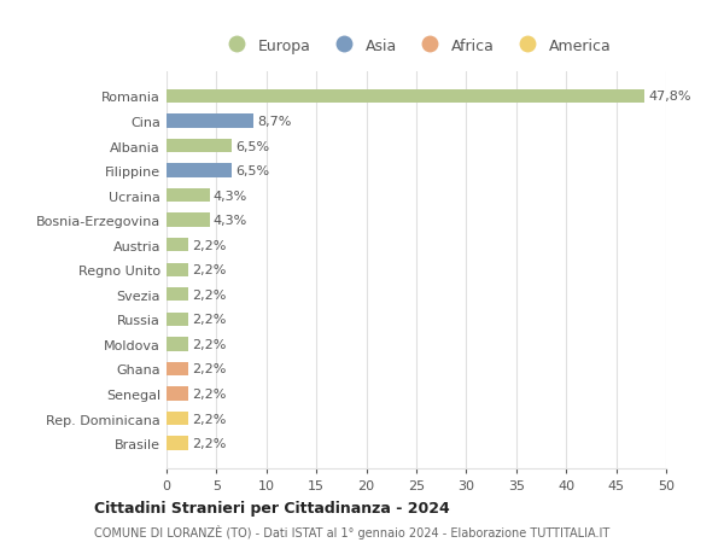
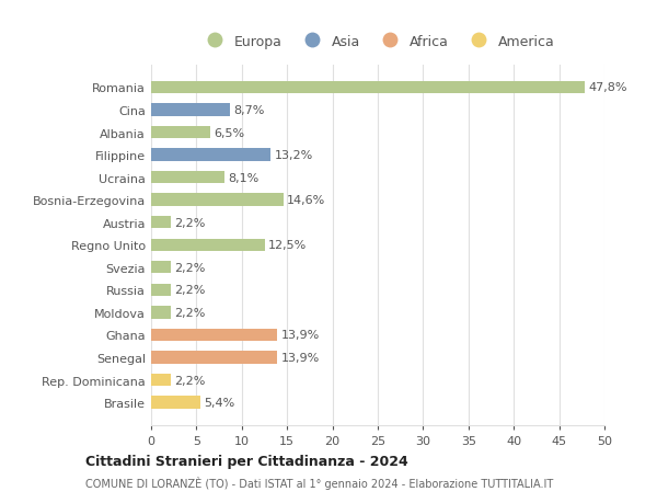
Filippine: 6,5% -> 13,2%
Ucraina: 4,3% -> 8,1%
Bosnia-Erzegovina: 4,3% -> 14,6%
Regno Unito: 2,2% -> 12,5%
Ghana: 2,2% -> 13,9%
Senegal: 2,2% -> 13,9%
Brasile: 2,2% -> 5,4%
